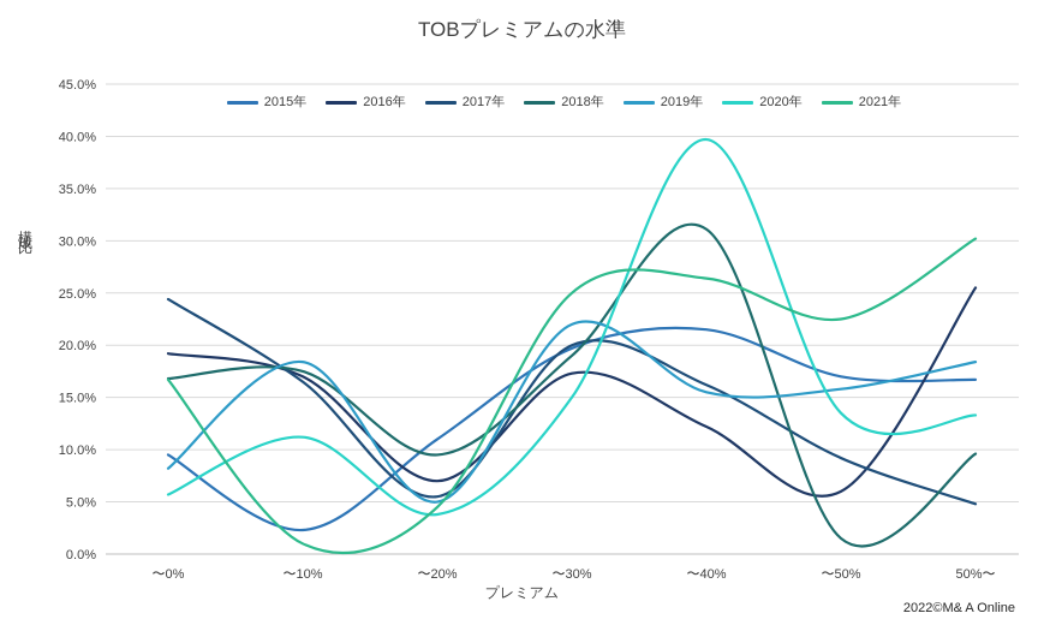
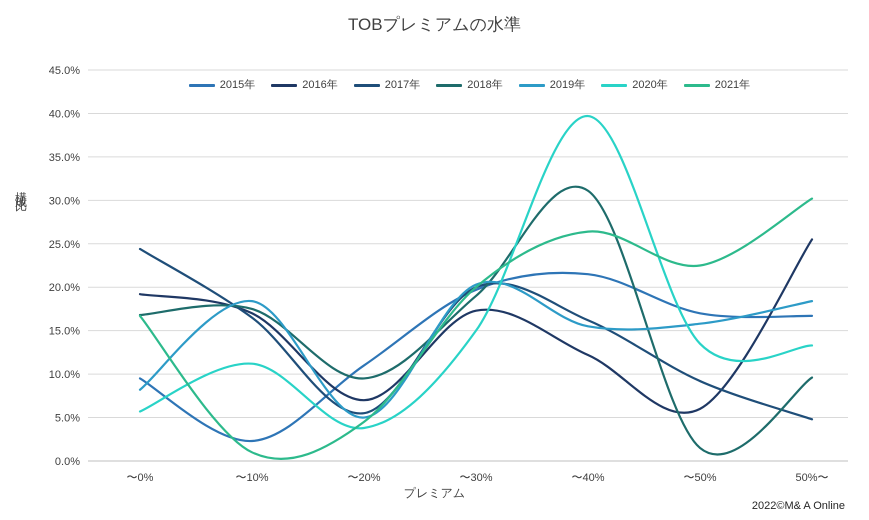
2019年/〜30%: 22% -> 20%
2021年/〜30%: 25% -> 20%
